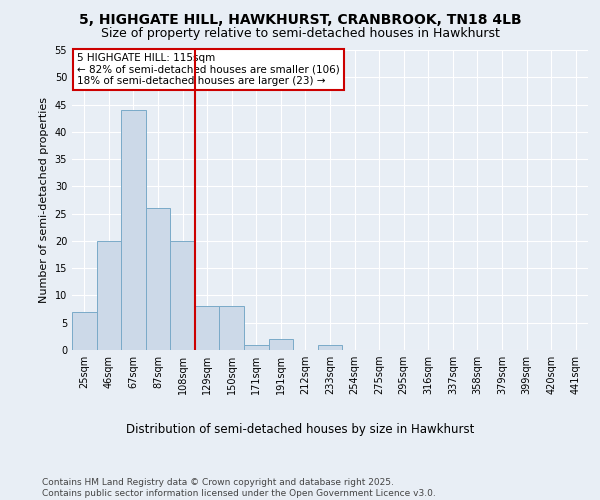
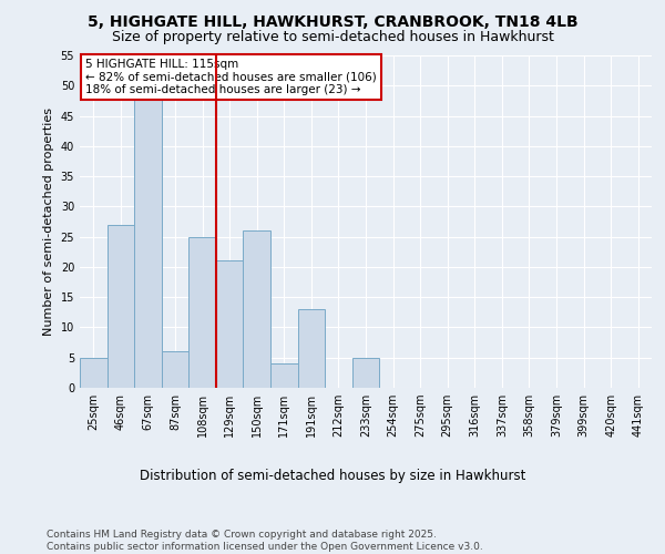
25sqm: 7 -> 5
46sqm: 20 -> 27
67sqm: 44 -> 48
87sqm: 26 -> 6
108sqm: 20 -> 25
129sqm: 8 -> 21
150sqm: 8 -> 26
171sqm: 1 -> 4
191sqm: 2 -> 13
233sqm: 1 -> 5
